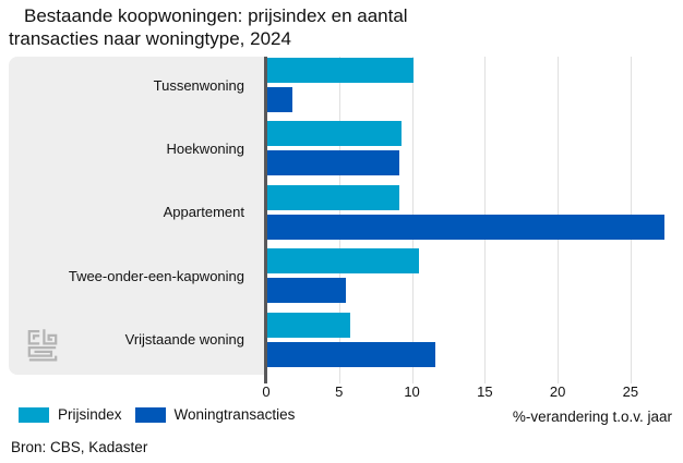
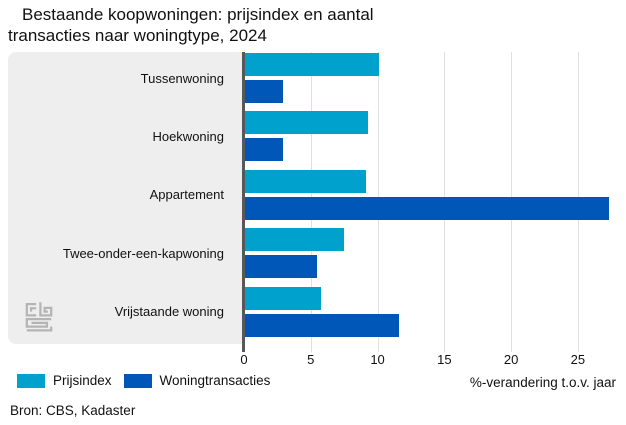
Woningtransacties/Tussenwoning: 1.8 -> 2.9
Woningtransacties/Hoekwoning: 9.1 -> 2.9
Prijsindex/Twee-onder-een-kapwoning: 10.5 -> 7.5
